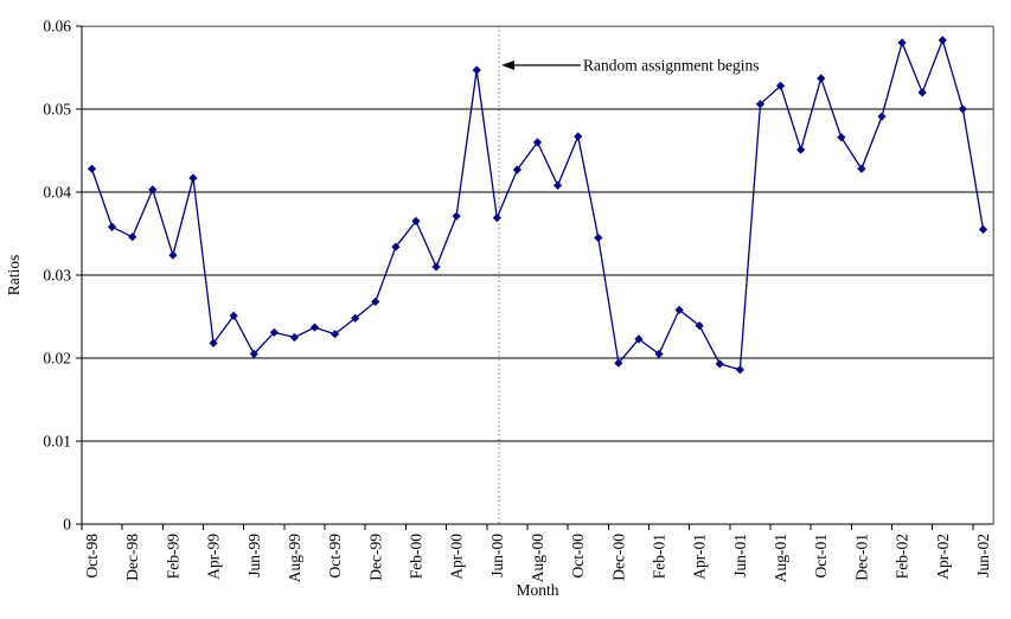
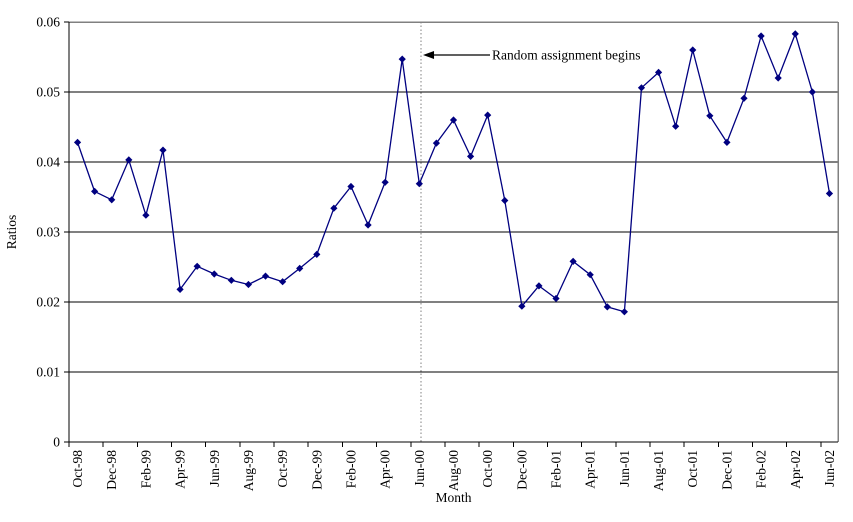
Jun-99: 0.021 -> 0.024
Oct-01: 0.054 -> 0.056
